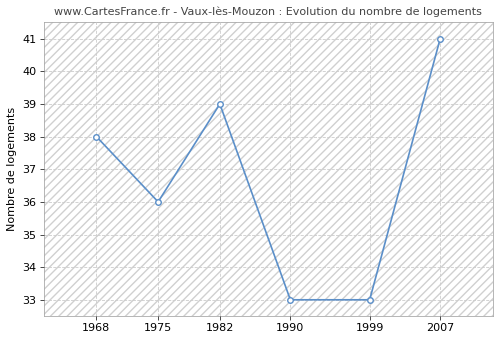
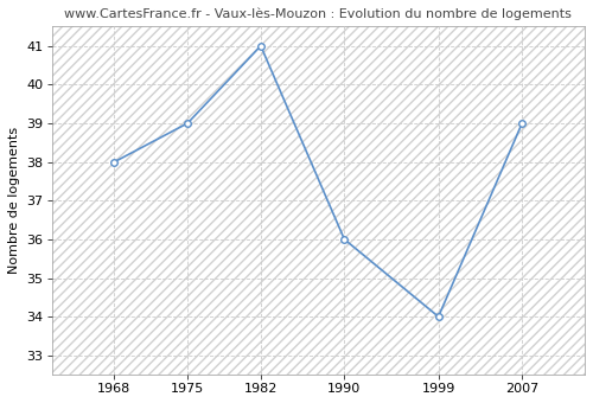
1975: 36 -> 39
1982: 39 -> 41
1990: 33 -> 36
1999: 33 -> 34
2007: 41 -> 39
